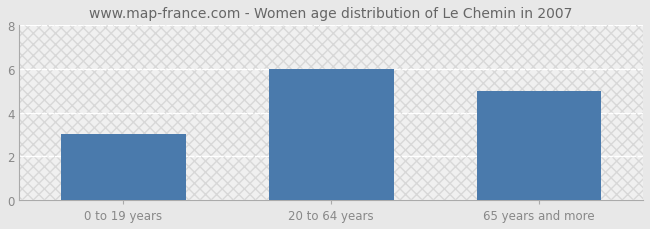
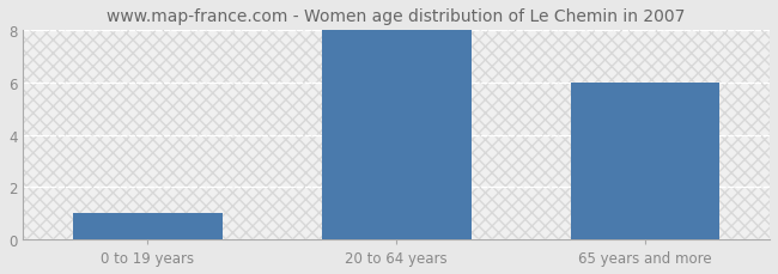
0 to 19 years: 3 -> 1
20 to 64 years: 6 -> 8
65 years and more: 5 -> 6
